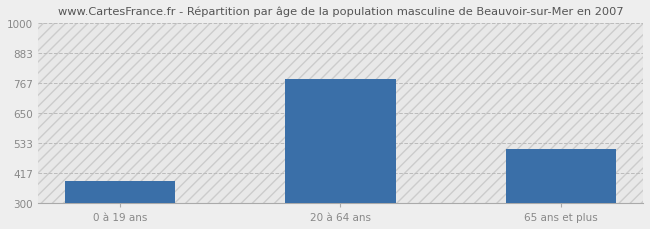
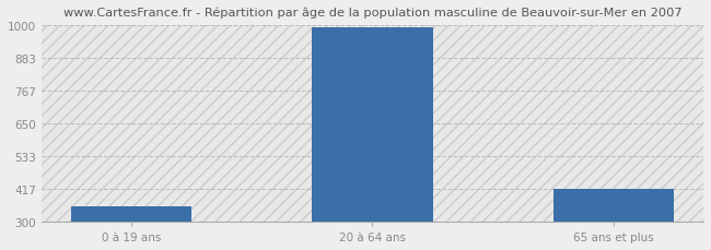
0 à 19 ans: 385 -> 355
20 à 64 ans: 780 -> 993
65 ans et plus: 510 -> 418
